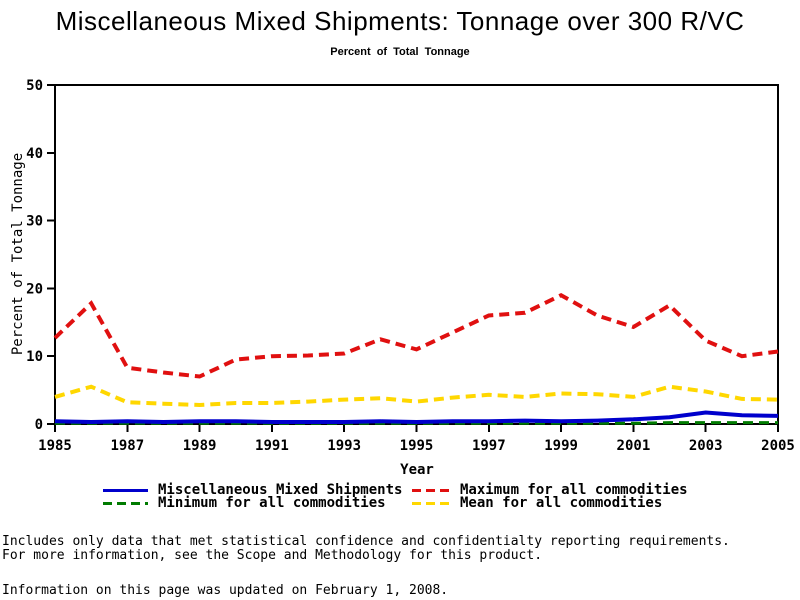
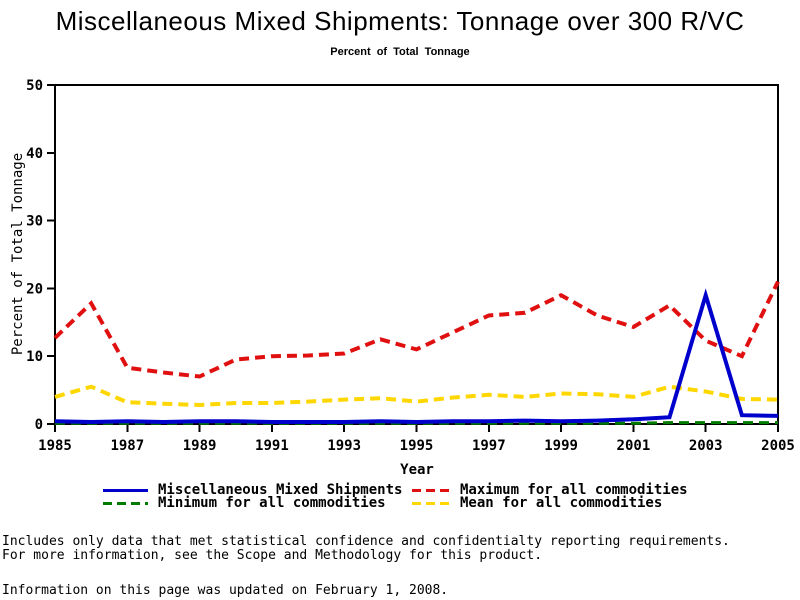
Miscellaneous Mixed Shipments/2003: 2 -> 19
Maximum for all commodities/2005: 11 -> 21
